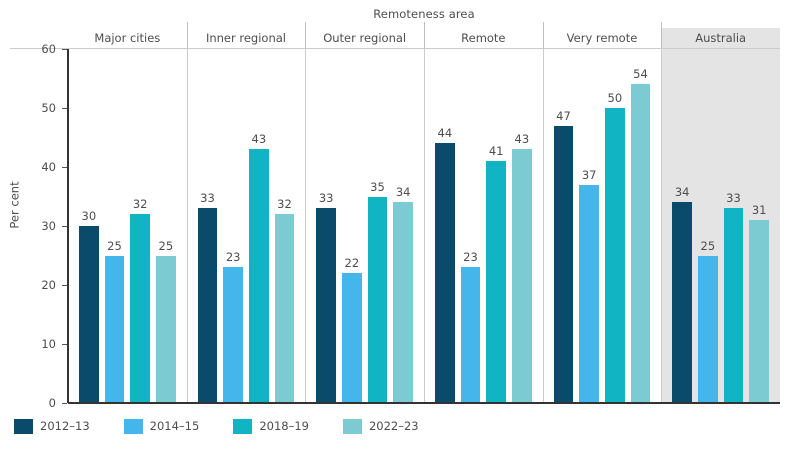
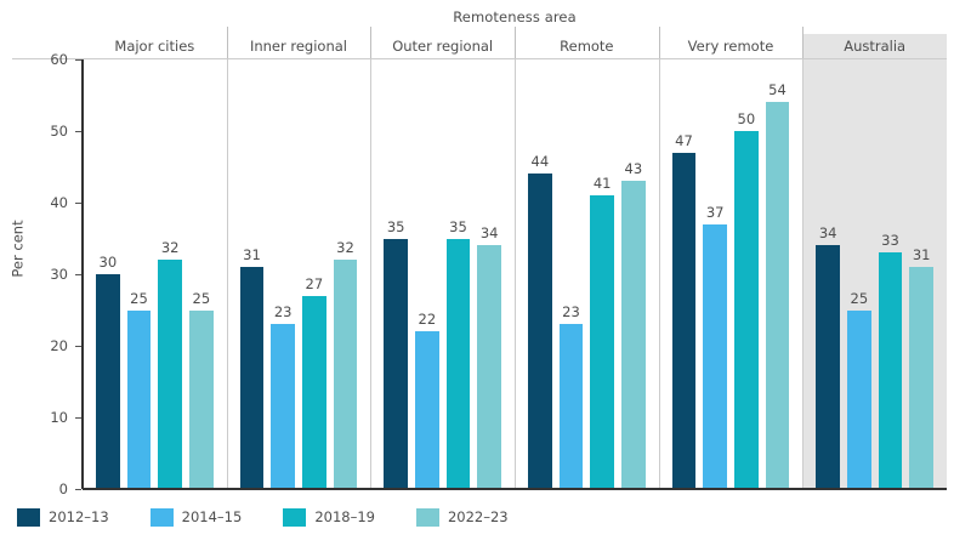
2012–13/Inner regional: 33 -> 31
2018–19/Inner regional: 43 -> 27
2012–13/Outer regional: 33 -> 35
